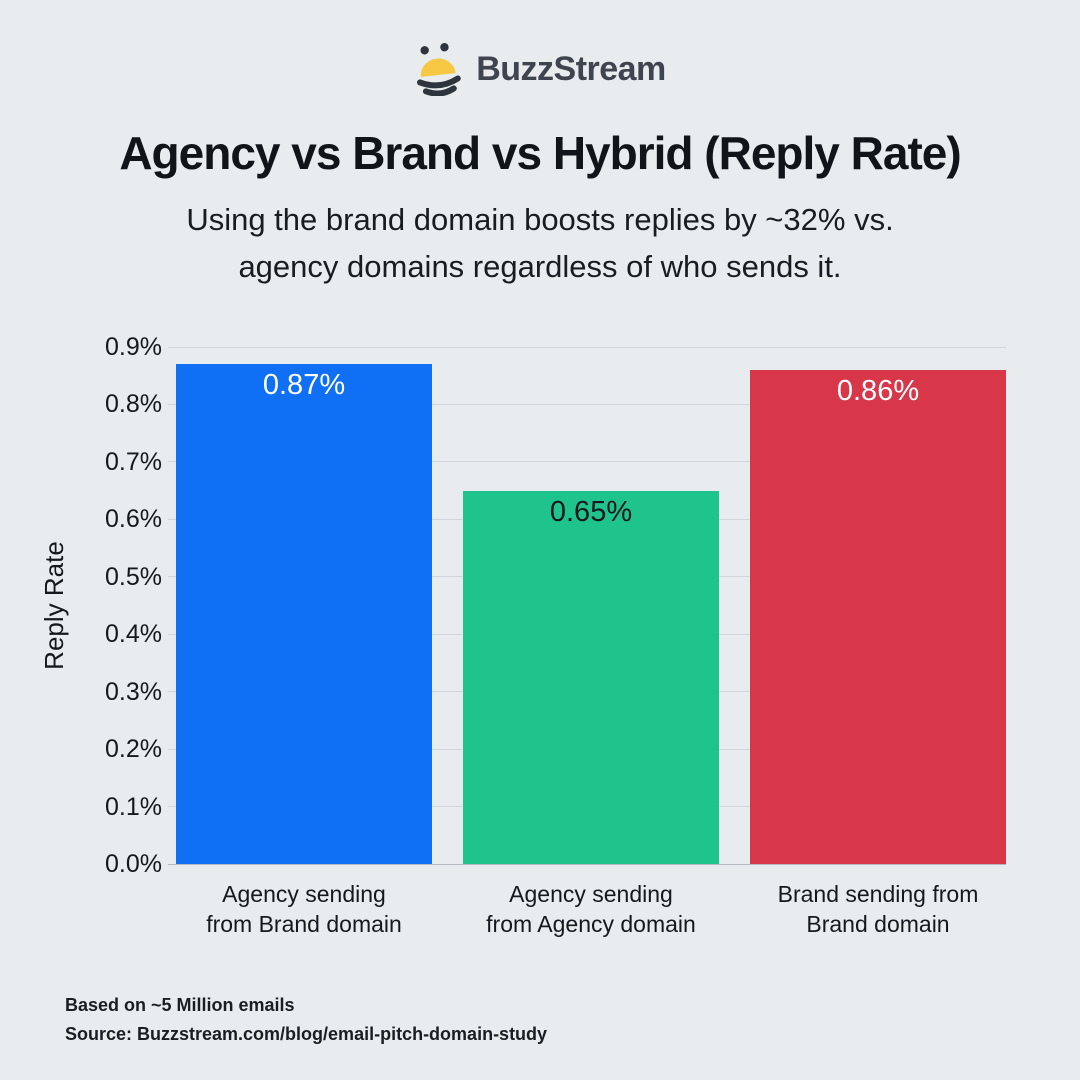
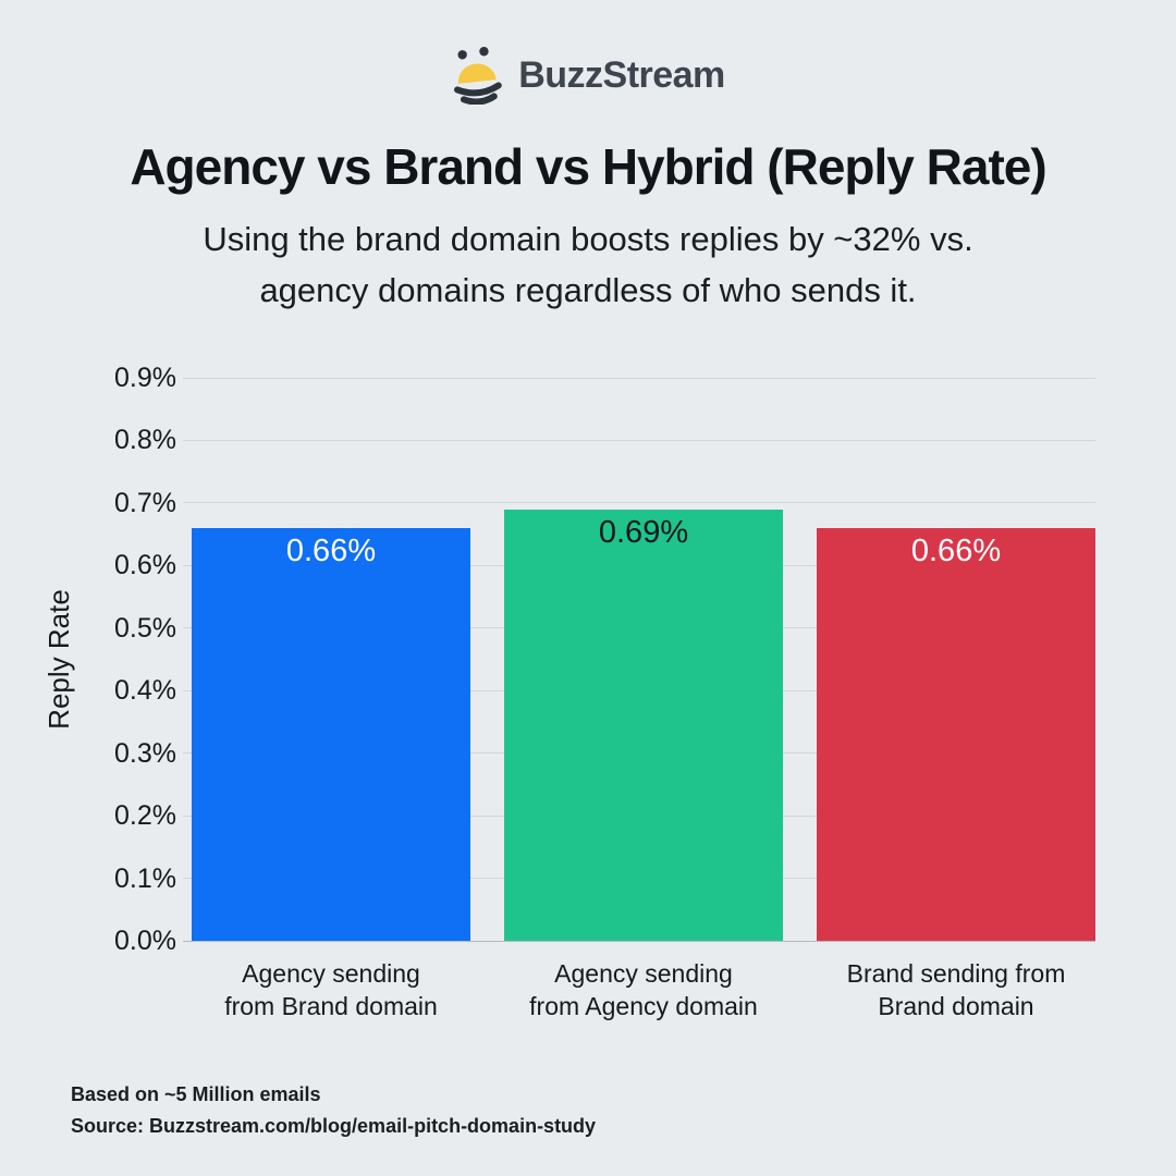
Agency sending from Brand domain: 0.87% -> 0.66%
Agency sending from Agency domain: 0.65% -> 0.69%
Brand sending from Brand domain: 0.86% -> 0.66%
